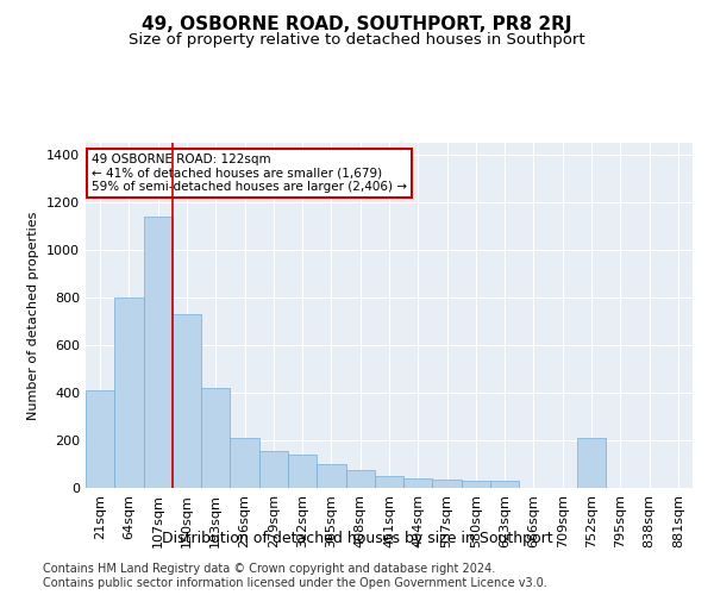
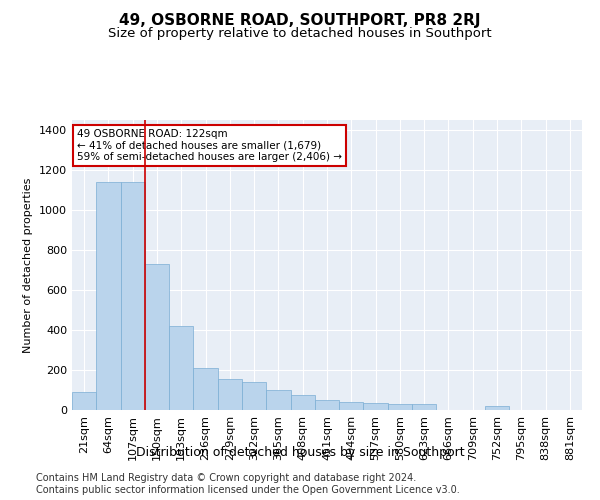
21sqm: 410 -> 90
64sqm: 800 -> 1140
752sqm: 210 -> 20
